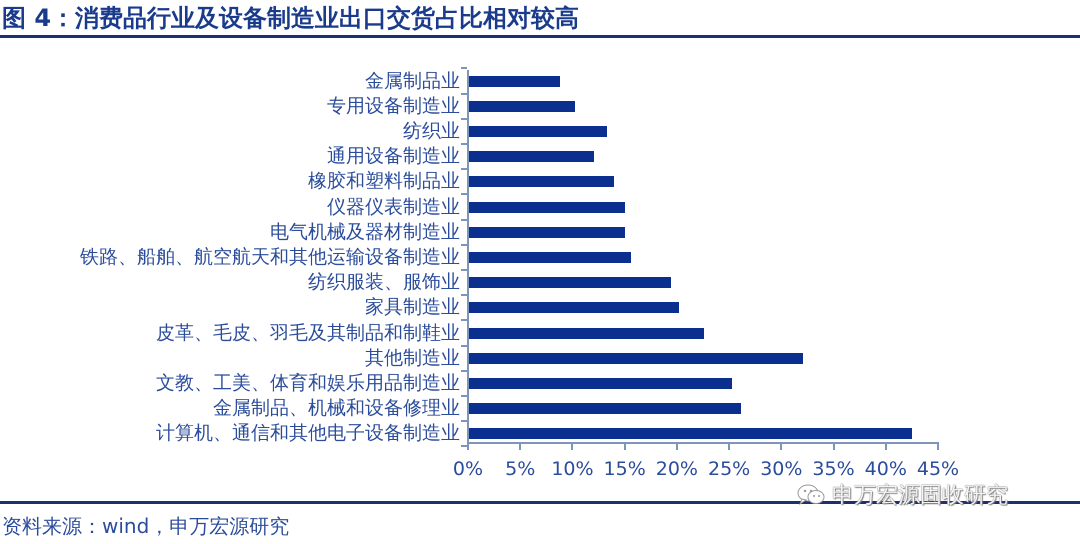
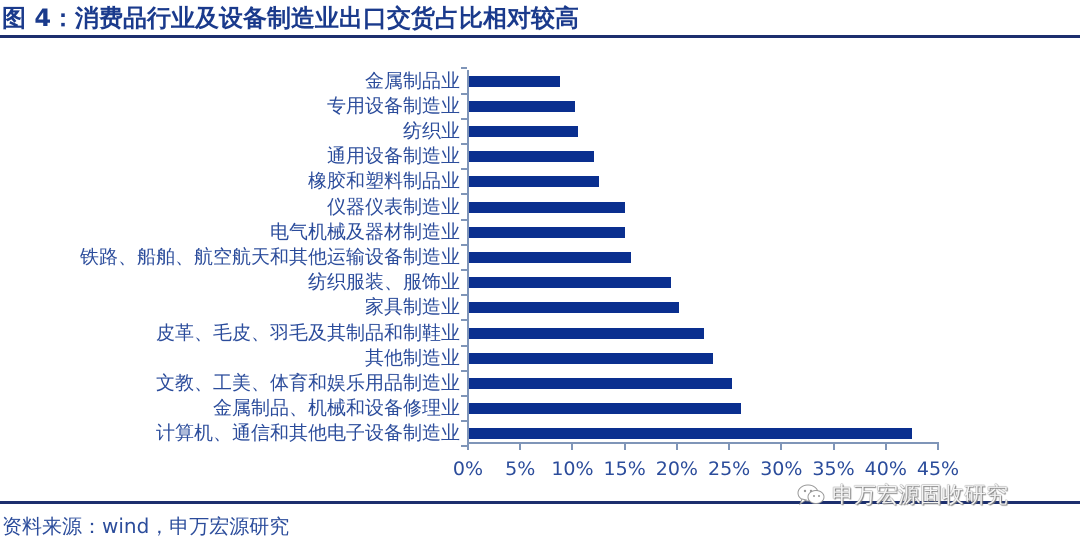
纺织业: 13.3% -> 10.5%
橡胶和塑料制品业: 14.0% -> 12.5%
其他制造业: 32.1% -> 23.5%
